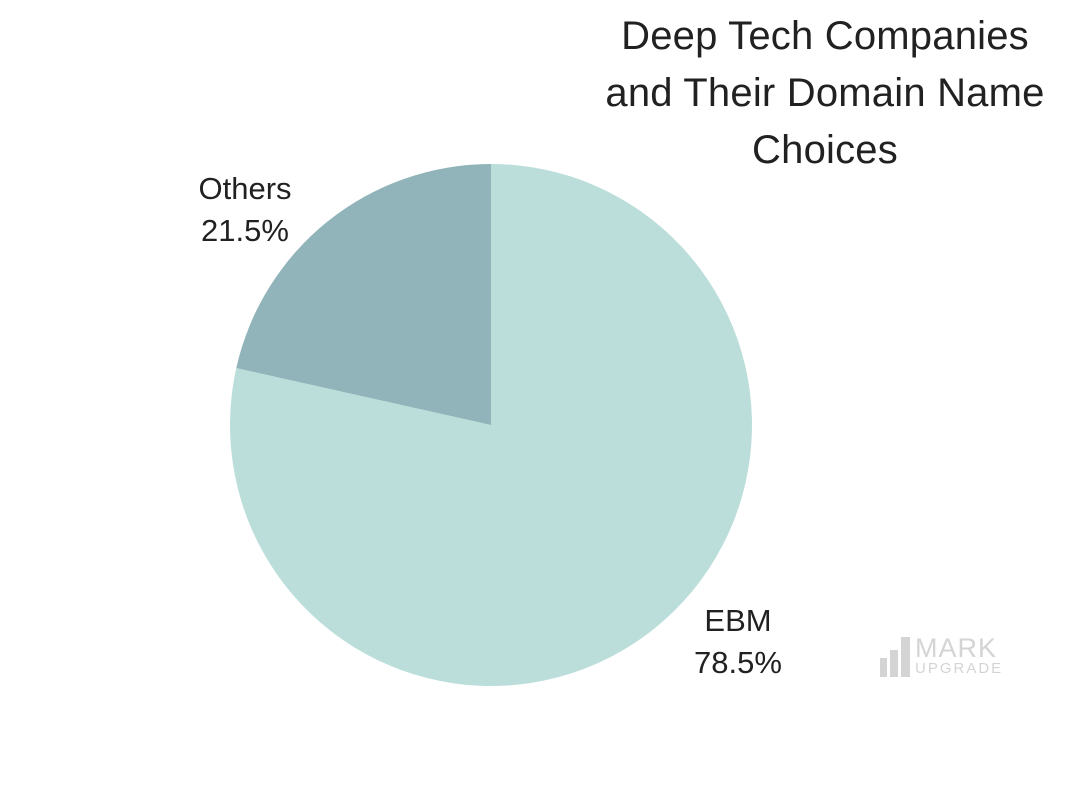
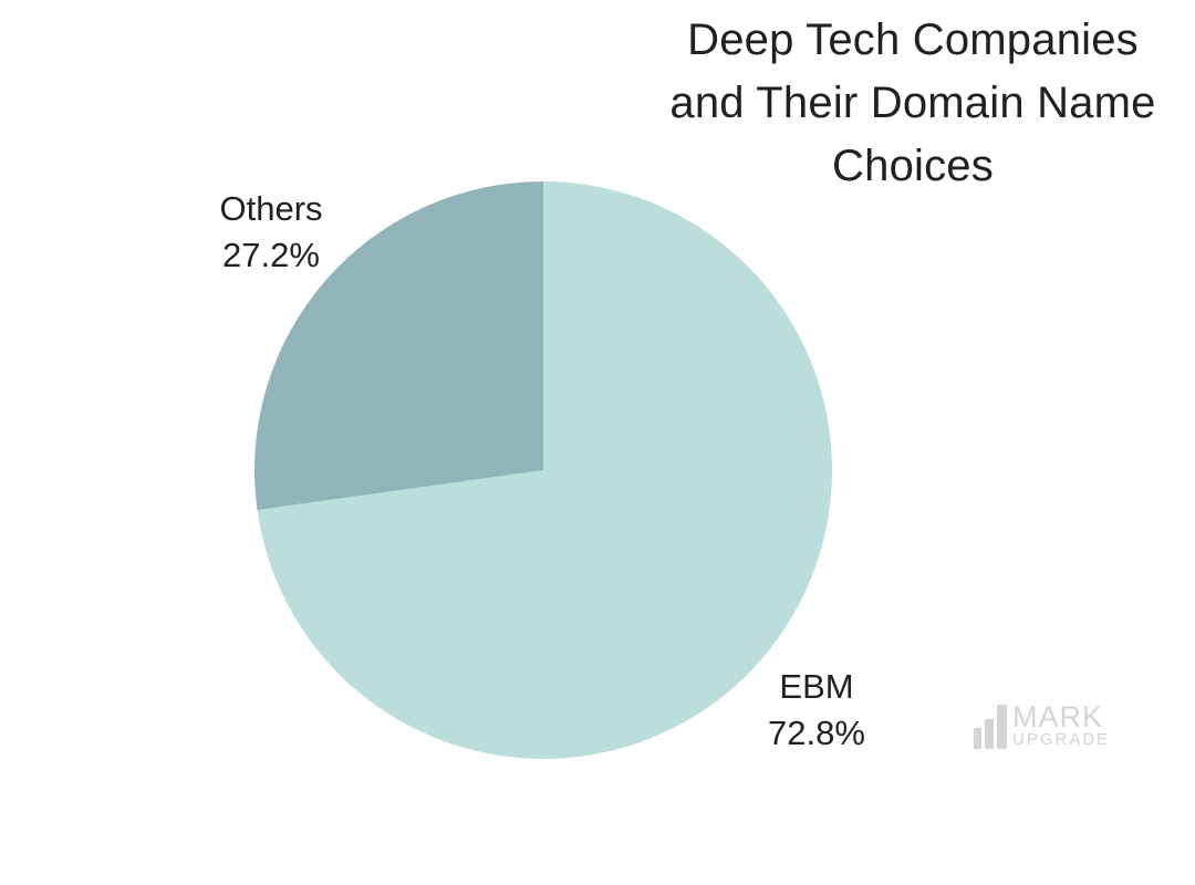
EBM: 78.5% -> 72.8%
Others: 21.5% -> 27.2%
